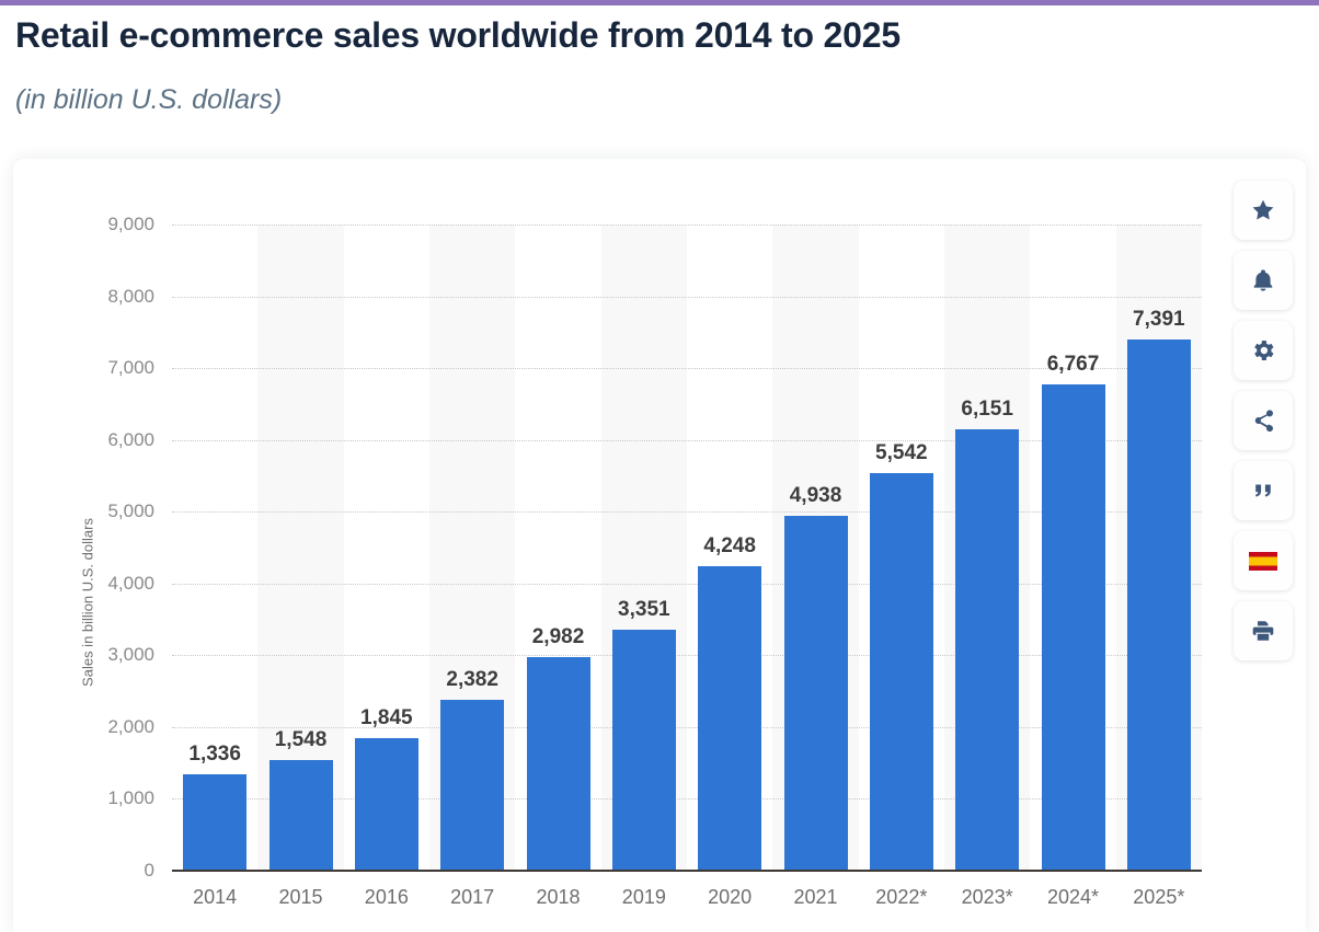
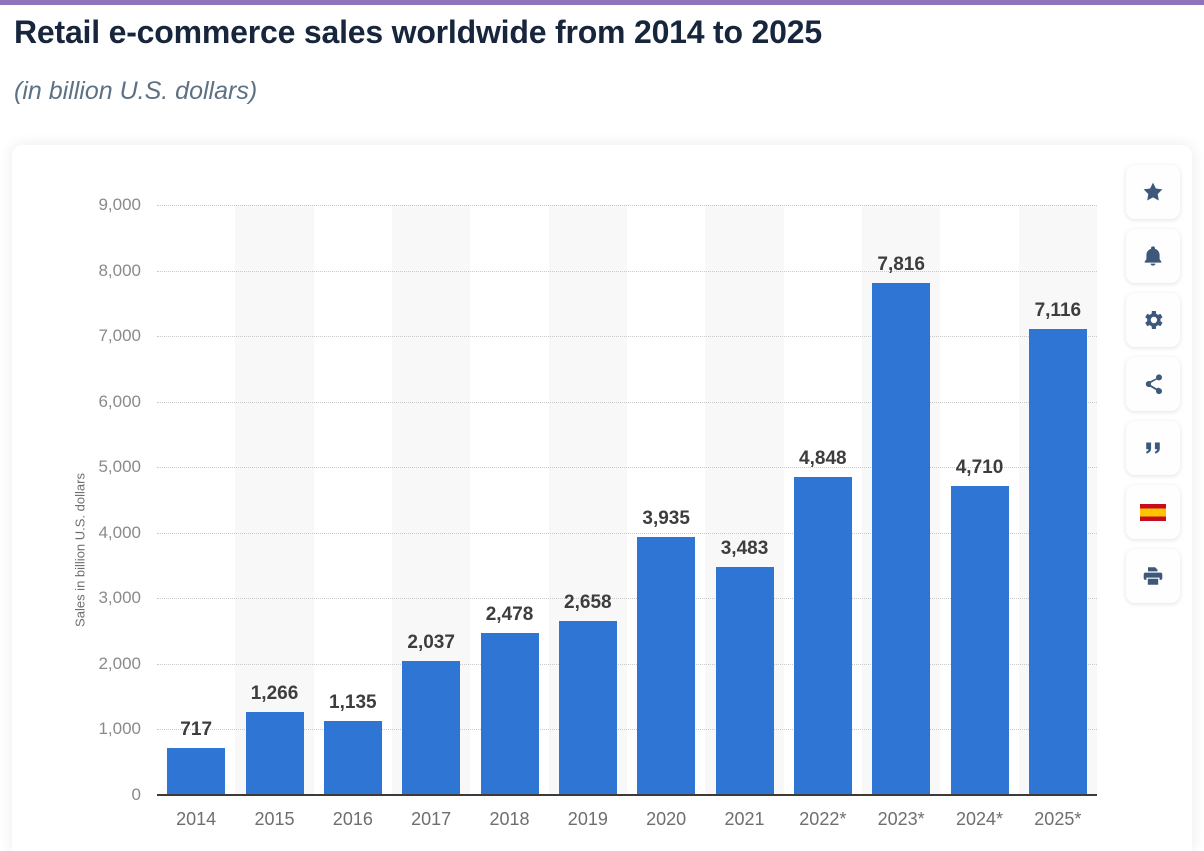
2014: 1,336 -> 717
2015: 1,548 -> 1,266
2016: 1,845 -> 1,135
2017: 2,382 -> 2,037
2018: 2,982 -> 2,478
2019: 3,351 -> 2,658
2020: 4,248 -> 3,935
2021: 4,938 -> 3,483
2022*: 5,542 -> 4,848
2023*: 6,151 -> 7,816
2024*: 6,767 -> 4,710
2025*: 7,391 -> 7,116
